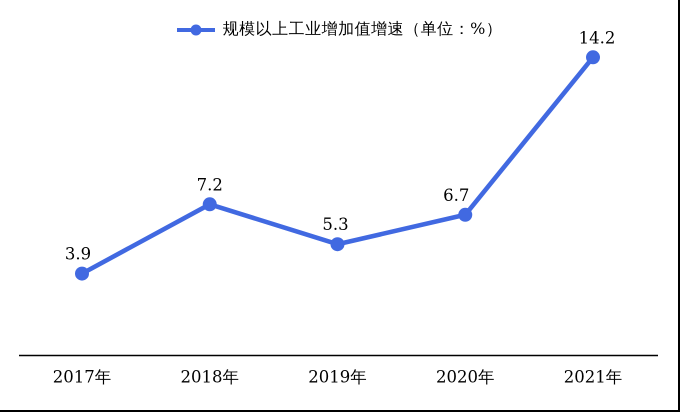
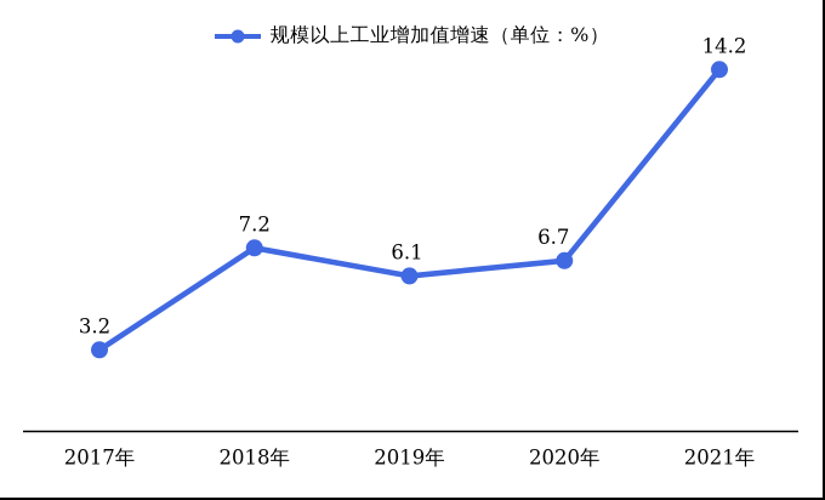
2017年: 3.9 -> 3.2
2019年: 5.3 -> 6.1
